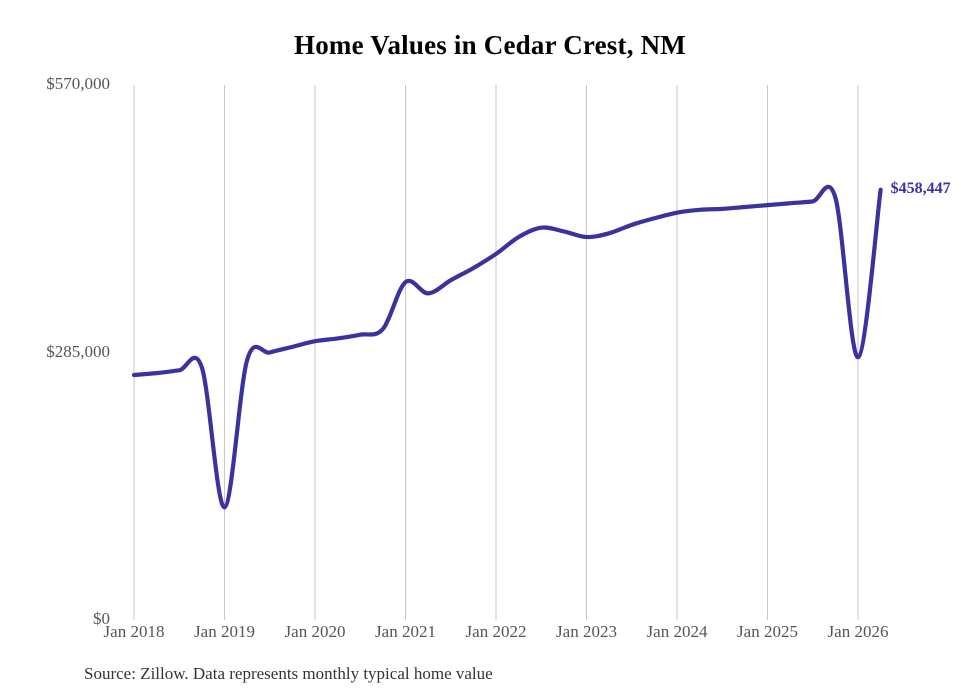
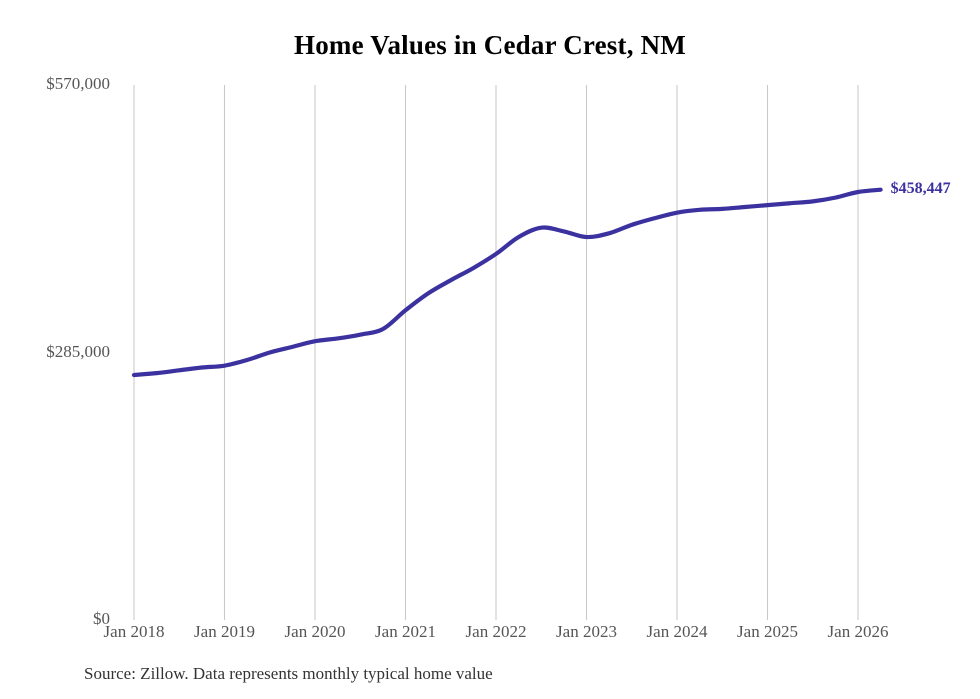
Jan 2019: $120000 -> $270000
Jan 2021: $360000 -> $330000
Jan 2026: $280000 -> $460000
